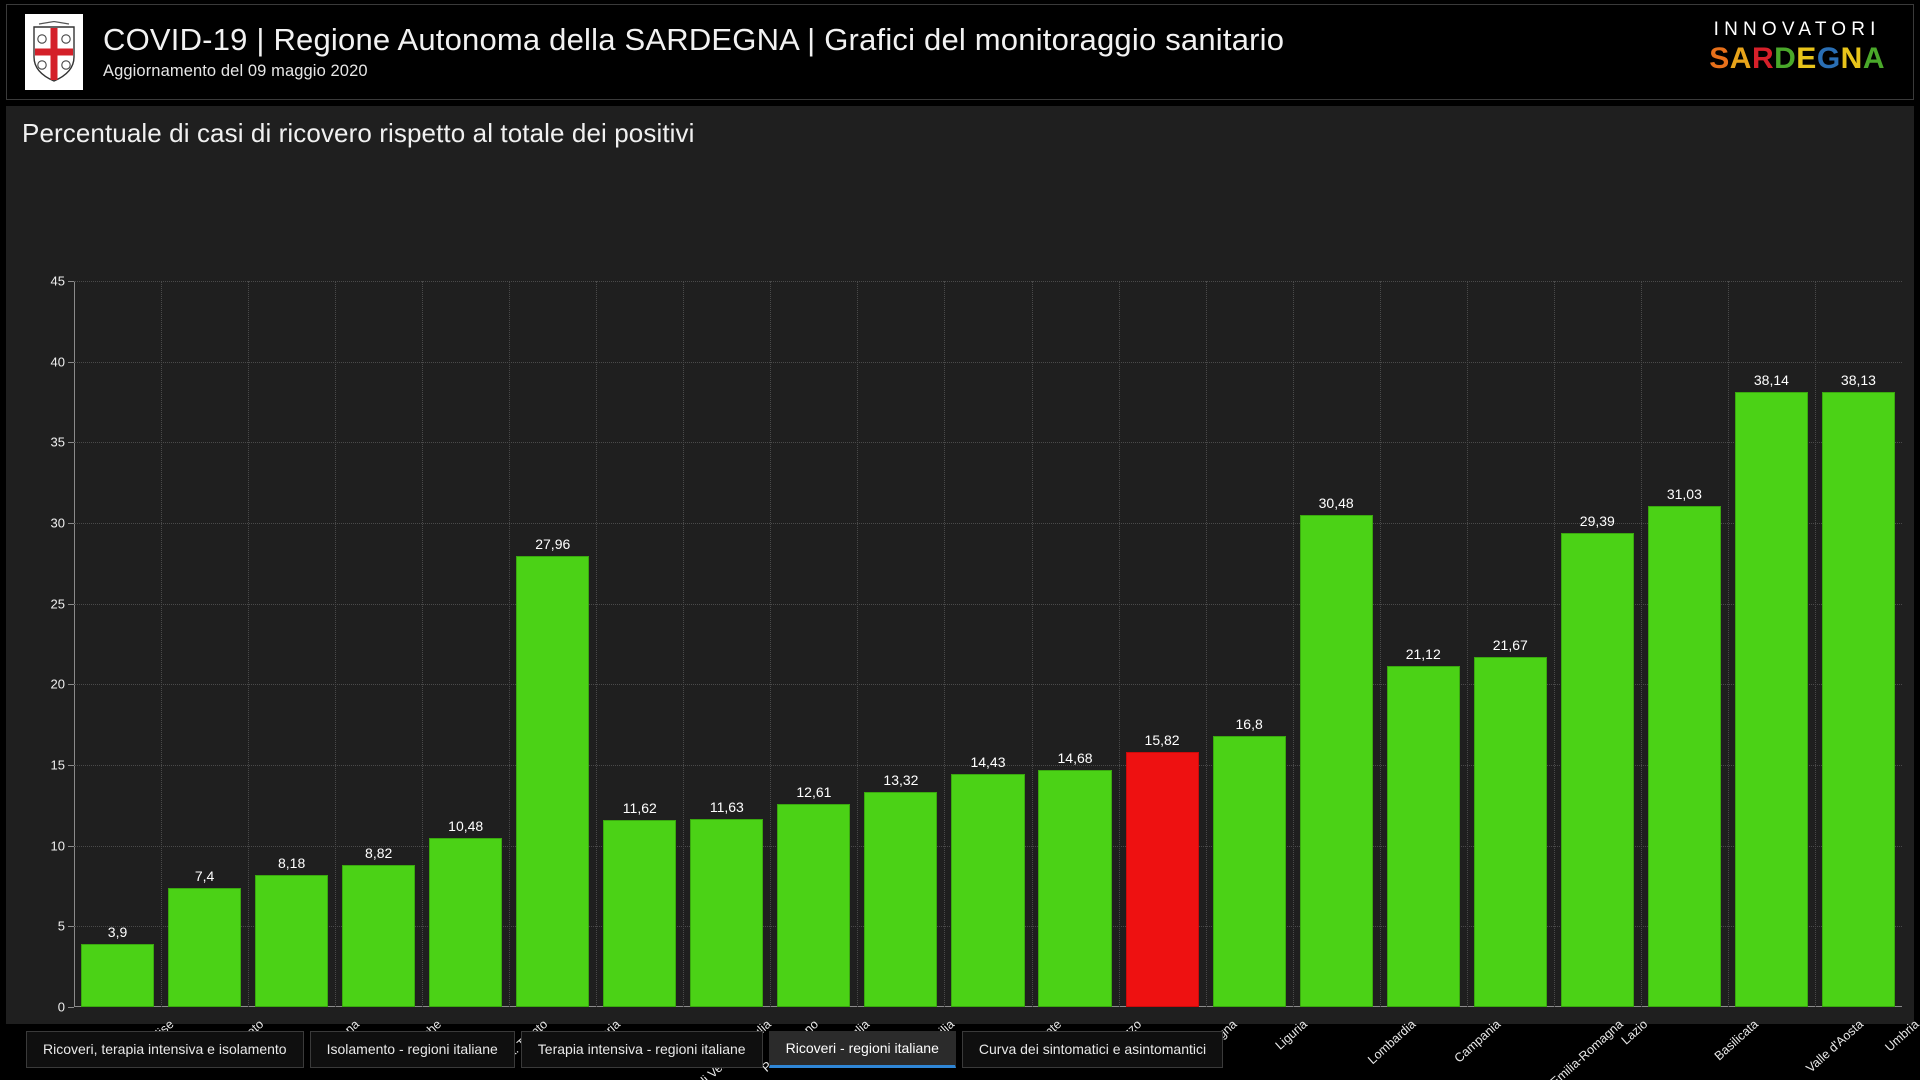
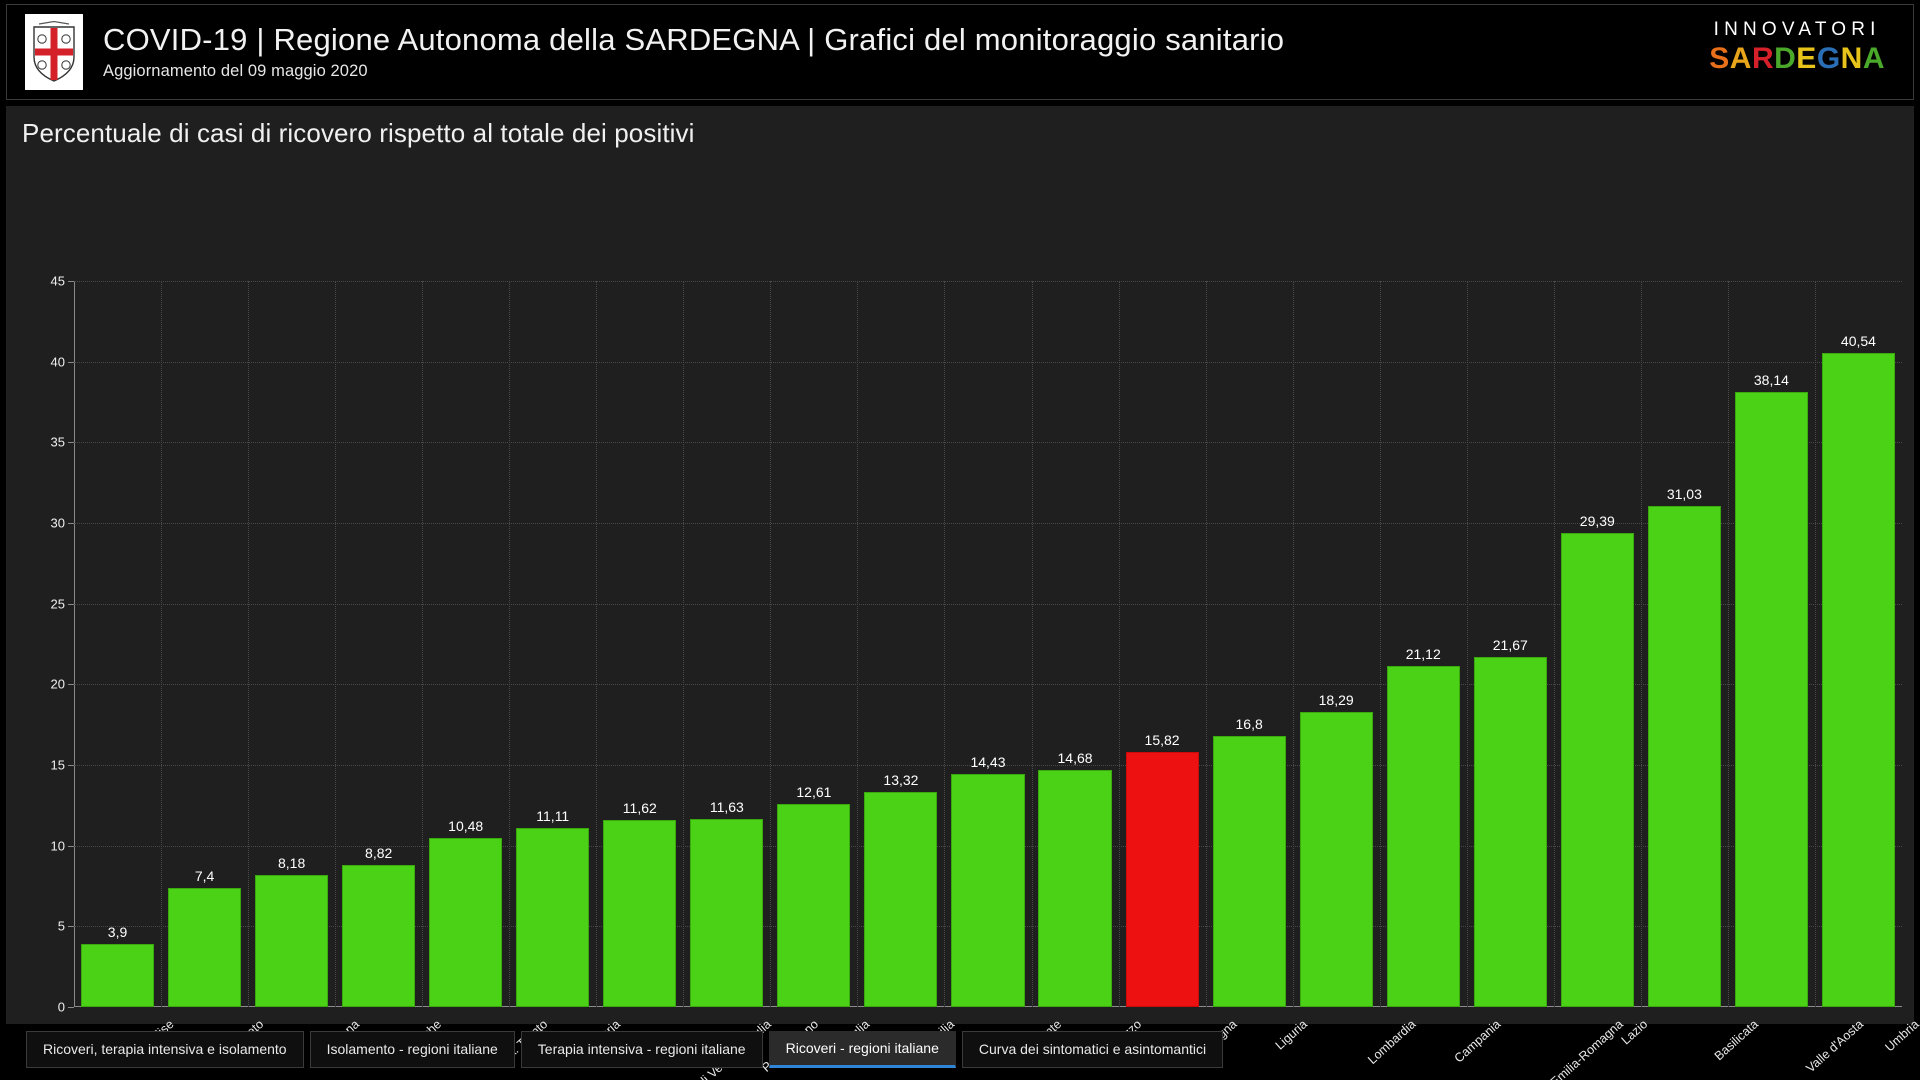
Calabria: 27,96 -> 11,11
Lombardia: 30,48 -> 18,29
Umbria: 38,13 -> 40,54
